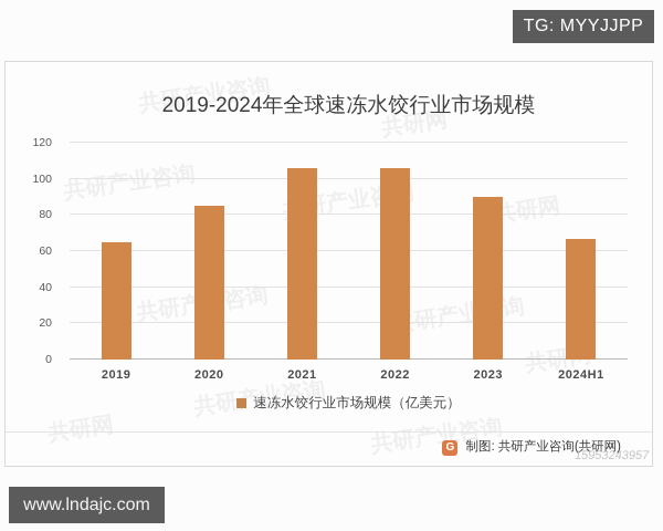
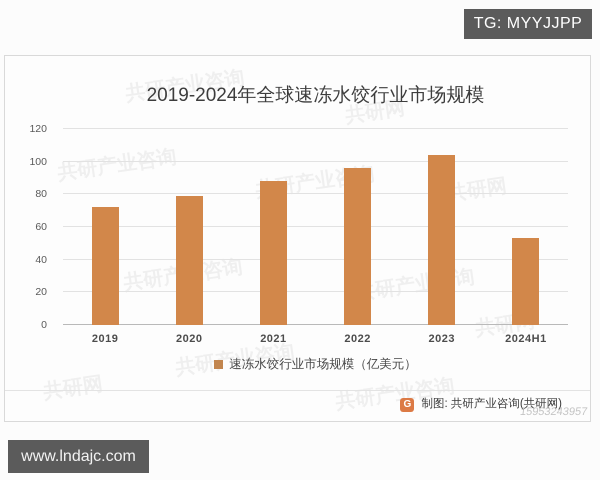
2019: 65 -> 72
2020: 85 -> 79
2021: 106 -> 88
2022: 106 -> 96
2023: 90 -> 104
2024H1: 67 -> 53
